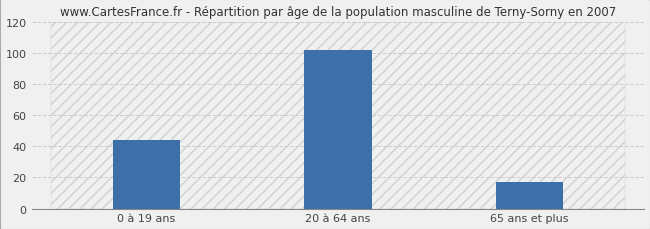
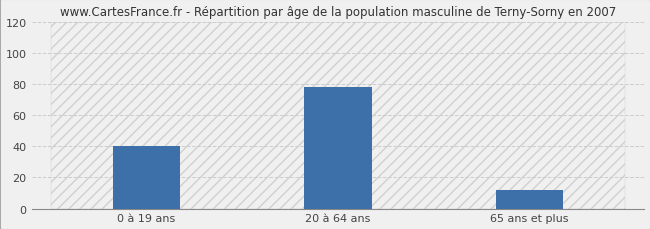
0 à 19 ans: 44 -> 40
20 à 64 ans: 102 -> 78
65 ans et plus: 17 -> 12
